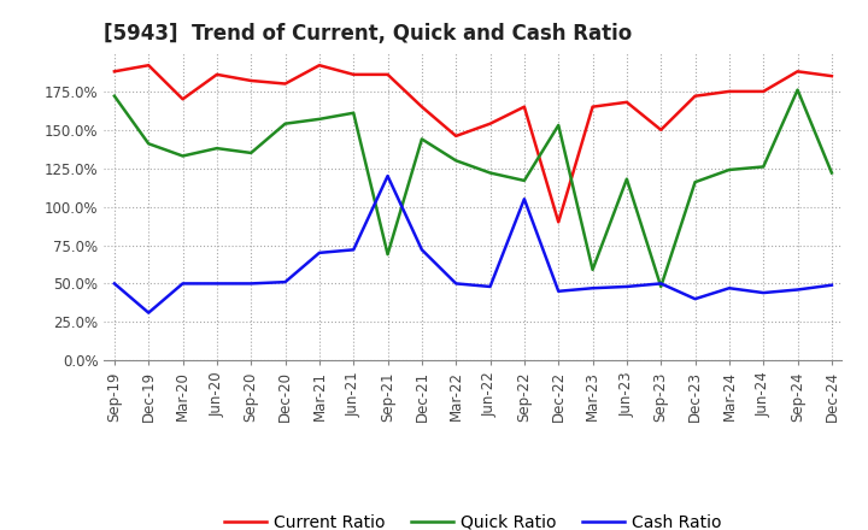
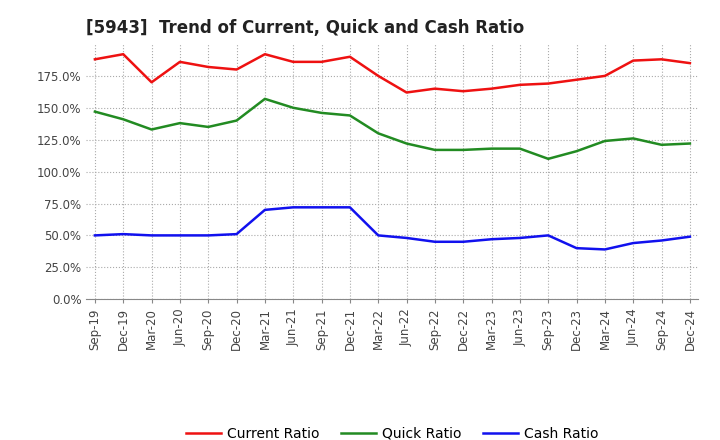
Quick Ratio/Sep-19: 172% -> 147%
Cash Ratio/Dec-19: 31% -> 51%
Quick Ratio/Dec-20: 154% -> 140%
Quick Ratio/Jun-21: 161% -> 150%
Quick Ratio/Sep-21: 69% -> 146%
Cash Ratio/Sep-21: 120% -> 72%
Current Ratio/Dec-21: 165% -> 190%
Current Ratio/Mar-22: 146% -> 175%
Current Ratio/Jun-22: 154% -> 162%
Cash Ratio/Sep-22: 105% -> 45%
Current Ratio/Dec-22: 90% -> 163%
Quick Ratio/Dec-22: 153% -> 117%
Quick Ratio/Mar-23: 59% -> 118%
Current Ratio/Sep-23: 150% -> 169%
Quick Ratio/Sep-23: 48% -> 110%
Cash Ratio/Mar-24: 47% -> 39%
Current Ratio/Jun-24: 175% -> 187%
Quick Ratio/Sep-24: 176% -> 121%
